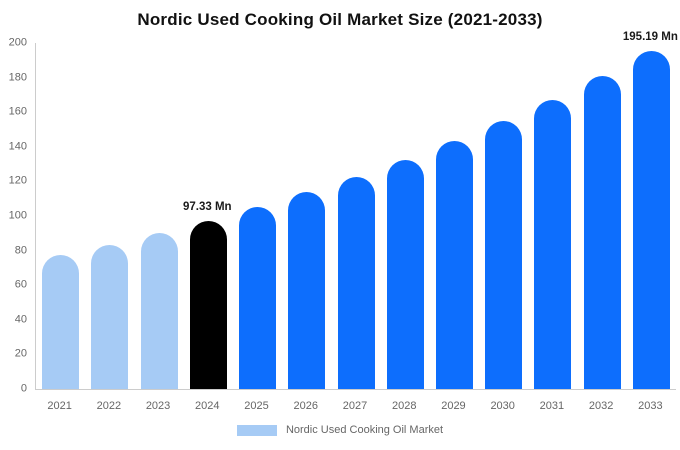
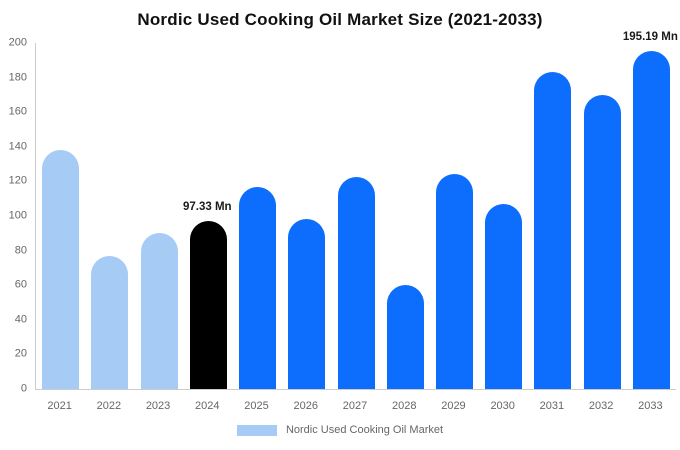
2021: 77 -> 138
2022: 83 -> 77
2025: 105 -> 117
2026: 114 -> 98
2028: 133 -> 60
2029: 143 -> 124
2030: 155 -> 107
2031: 167 -> 183
2032: 181 -> 170
